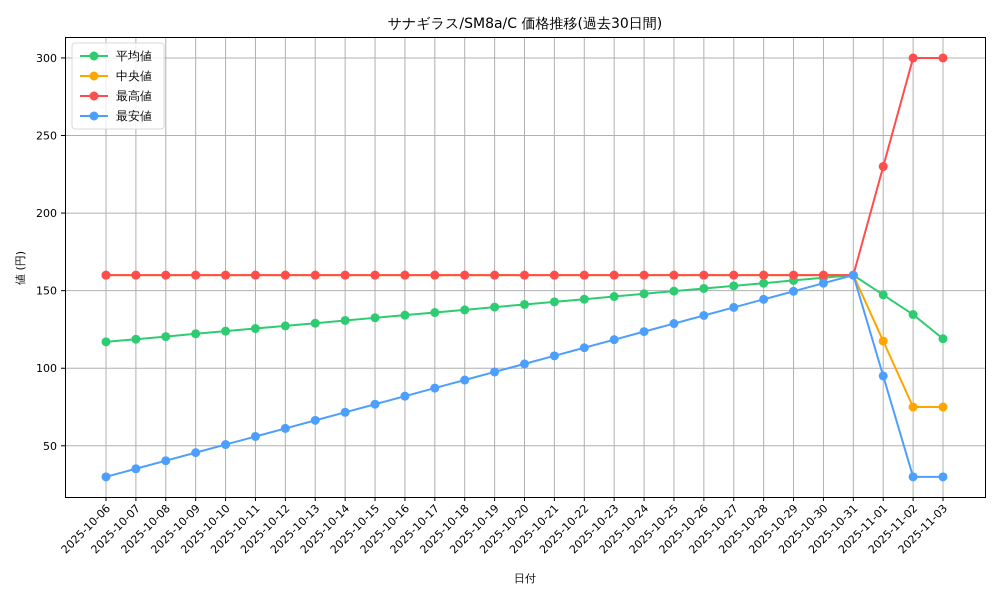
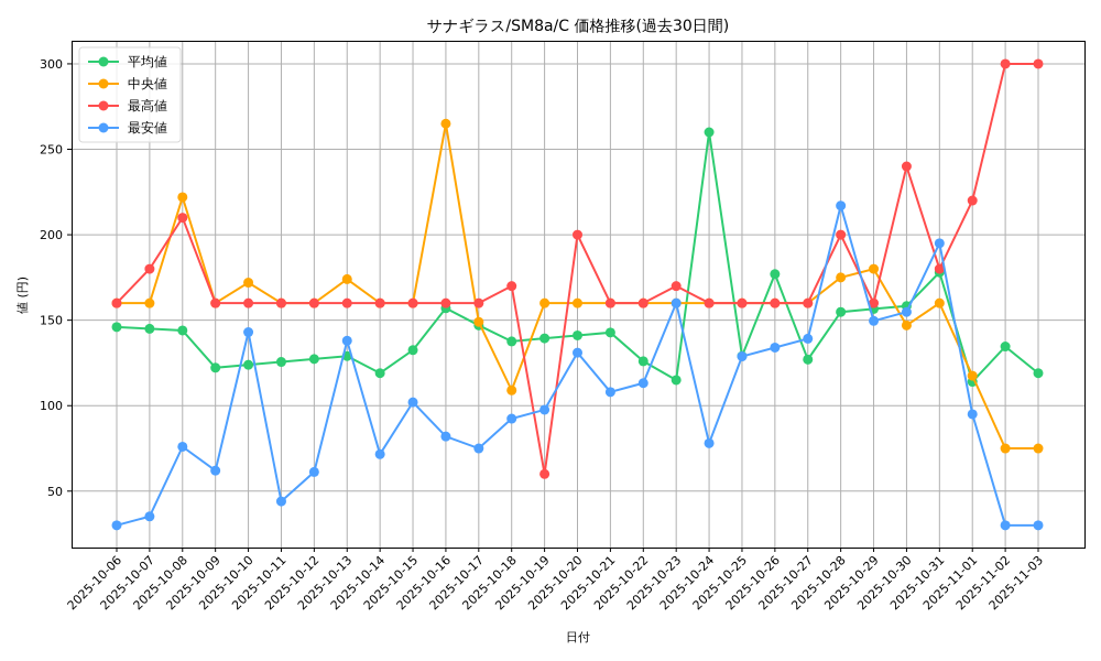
平均値/2025-10-06: 117 -> 146
平均値/2025-10-07: 119 -> 145
最高値/2025-10-07: 160 -> 180
平均値/2025-10-08: 120 -> 144
中央値/2025-10-08: 160 -> 222
最高値/2025-10-08: 160 -> 210
最安値/2025-10-08: 40 -> 76
最安値/2025-10-09: 46 -> 62
中央値/2025-10-10: 160 -> 172
最安値/2025-10-10: 51 -> 143
最安値/2025-10-11: 56 -> 44
中央値/2025-10-13: 160 -> 174
最安値/2025-10-13: 66 -> 138
平均値/2025-10-14: 131 -> 119
最安値/2025-10-15: 77 -> 102
平均値/2025-10-16: 134 -> 157
中央値/2025-10-16: 160 -> 265
平均値/2025-10-17: 136 -> 147
中央値/2025-10-17: 160 -> 149
最安値/2025-10-17: 87 -> 75
中央値/2025-10-18: 160 -> 109
最高値/2025-10-18: 160 -> 170
最高値/2025-10-19: 160 -> 60
最高値/2025-10-20: 160 -> 200
最安値/2025-10-20: 103 -> 131
平均値/2025-10-22: 144 -> 126
平均値/2025-10-23: 146 -> 115
最高値/2025-10-23: 160 -> 170
最安値/2025-10-23: 118 -> 160
平均値/2025-10-24: 148 -> 260
最安値/2025-10-24: 124 -> 78
平均値/2025-10-25: 150 -> 129
平均値/2025-10-26: 151 -> 177
平均値/2025-10-27: 153 -> 127
中央値/2025-10-28: 160 -> 175
最高値/2025-10-28: 160 -> 200
最安値/2025-10-28: 144 -> 217
中央値/2025-10-29: 160 -> 180
中央値/2025-10-30: 160 -> 147
最高値/2025-10-30: 160 -> 240
平均値/2025-10-31: 160 -> 178
最高値/2025-10-31: 160 -> 180
最安値/2025-10-31: 160 -> 195
平均値/2025-11-01: 147 -> 114
最高値/2025-11-01: 230 -> 220
